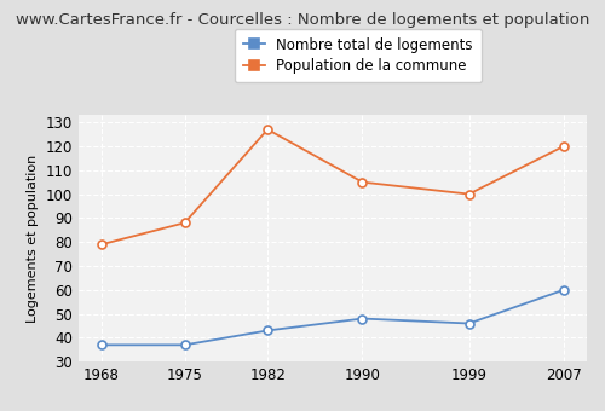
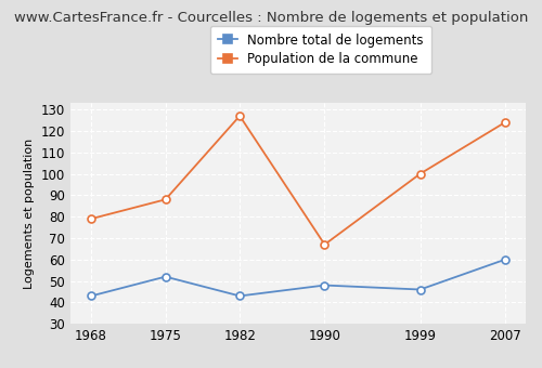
Nombre total de logements/1968: 37 -> 43
Nombre total de logements/1975: 37 -> 52
Population de la commune/1990: 105 -> 67
Population de la commune/2007: 120 -> 124
